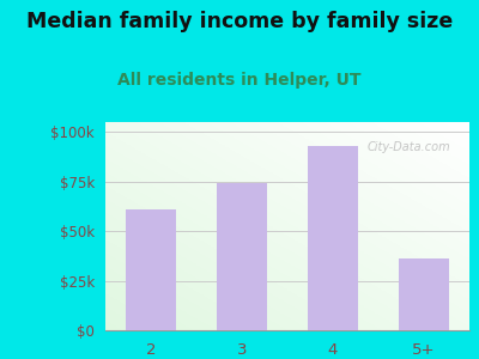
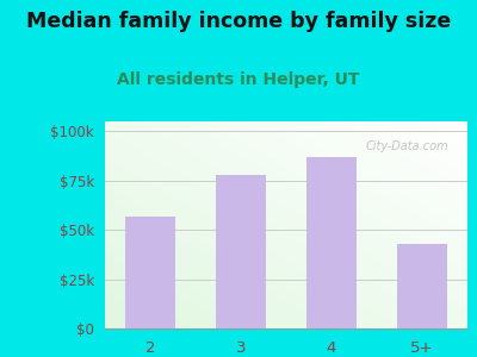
2: $61k -> $57k
3: $74k -> $78k
4: $93k -> $87k
5+: $36k -> $43k
